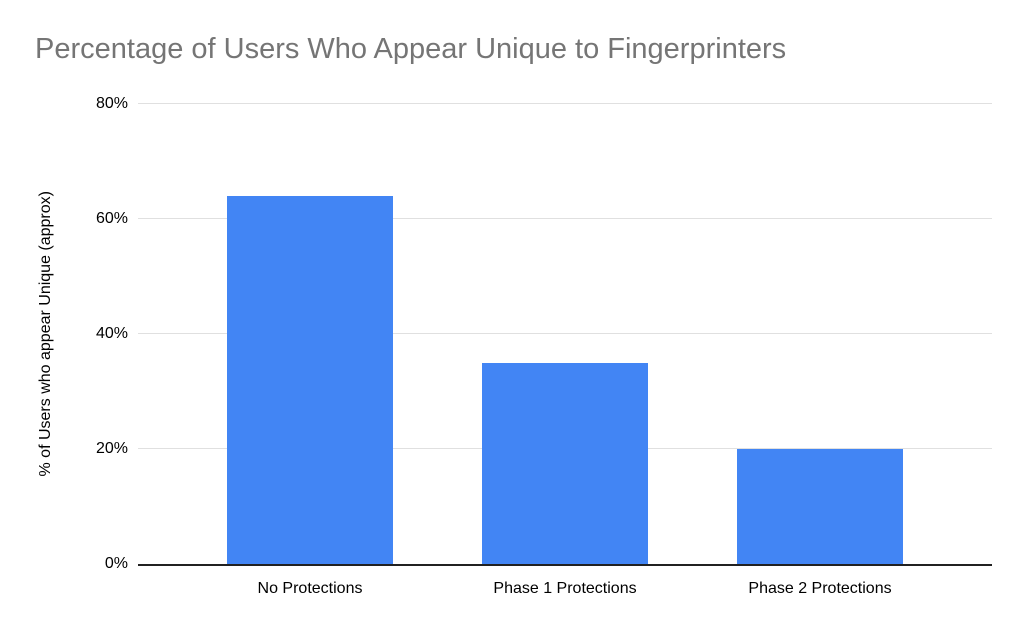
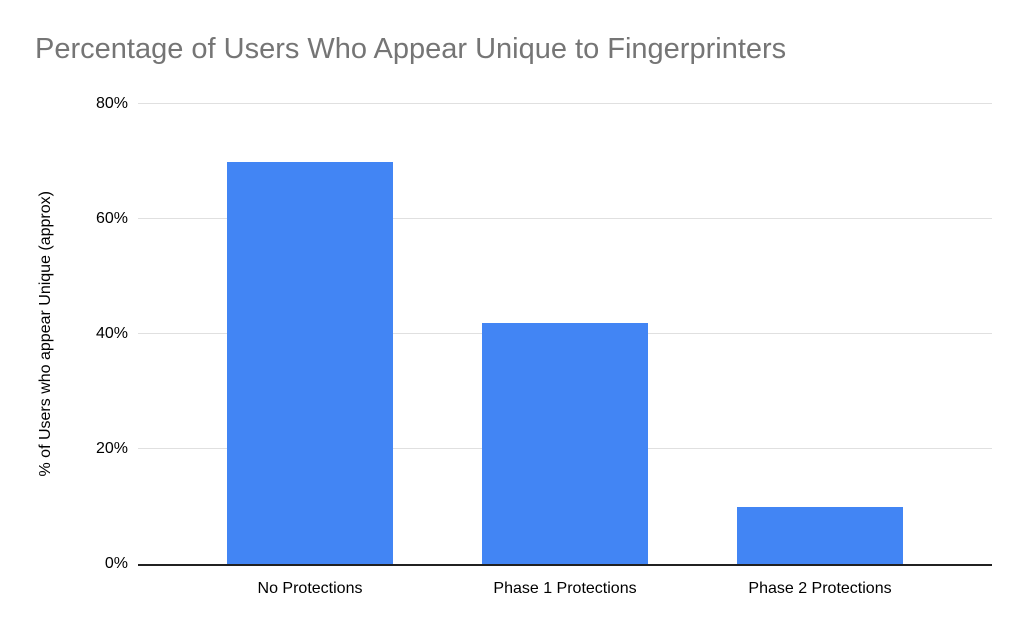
No Protections: 64% -> 70%
Phase 1 Protections: 35% -> 42%
Phase 2 Protections: 20% -> 10%
